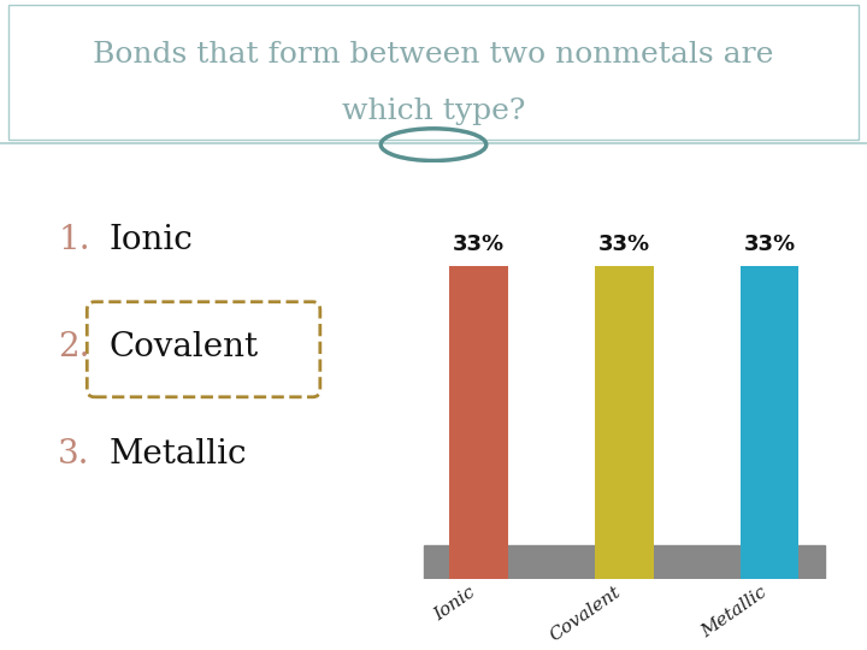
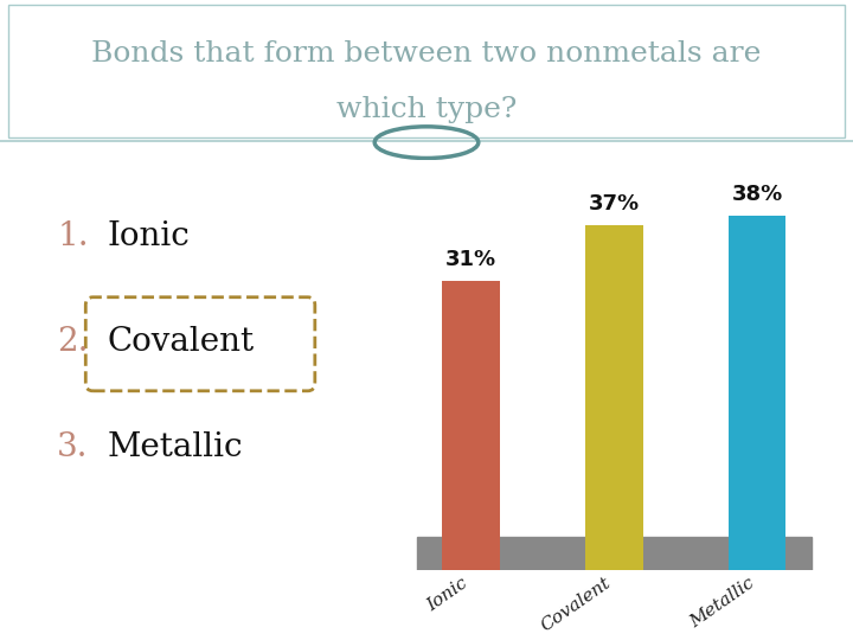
Ionic: 33% -> 31%
Covalent: 33% -> 37%
Metallic: 33% -> 38%
